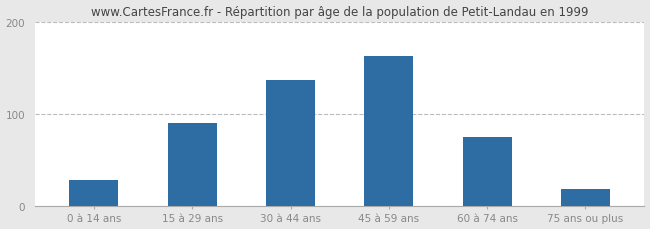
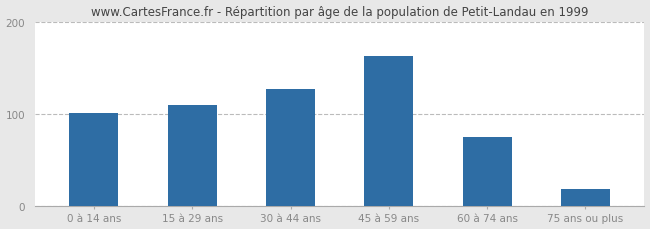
0 à 14 ans: 28 -> 101
15 à 29 ans: 90 -> 109
30 à 44 ans: 136 -> 127
